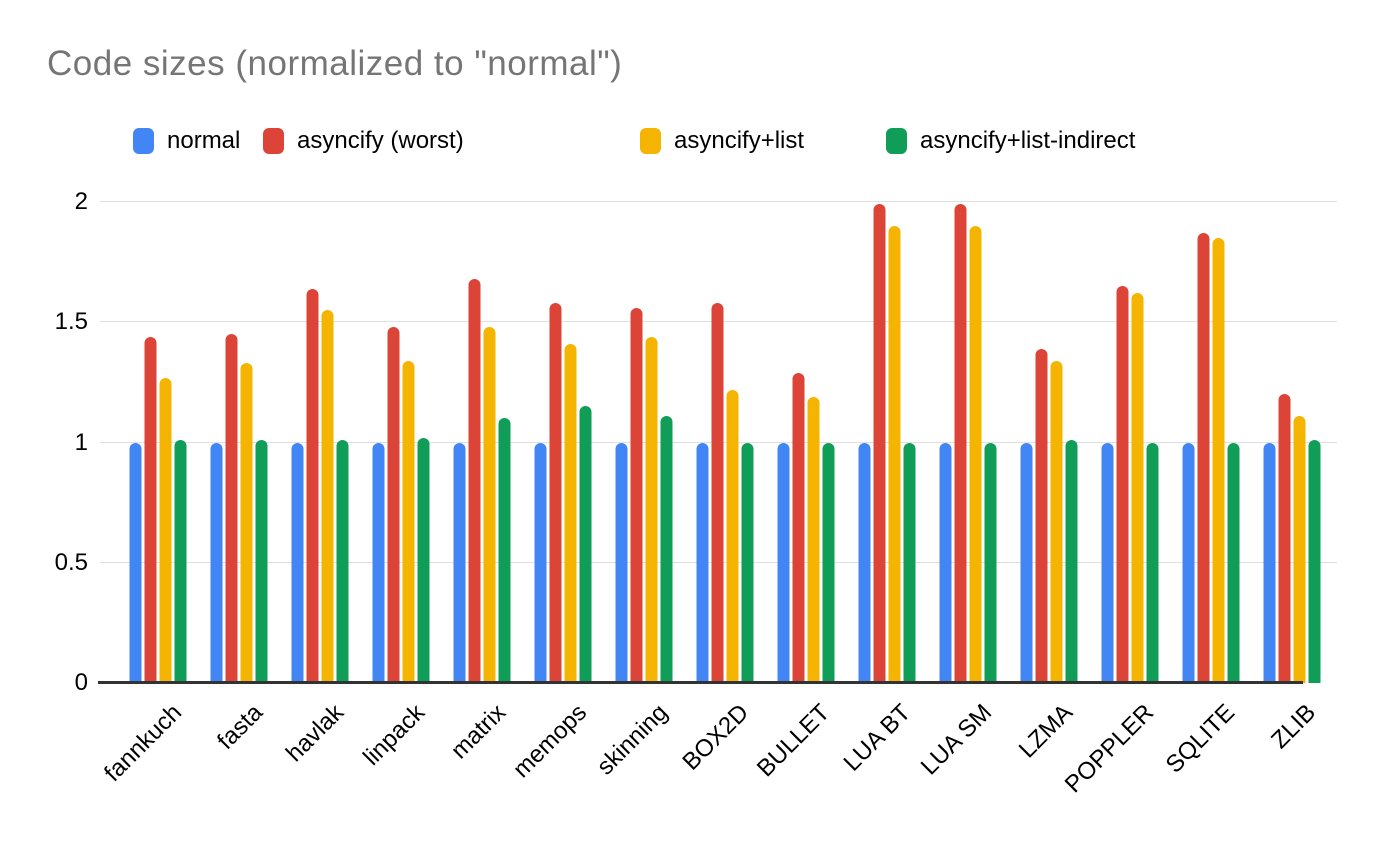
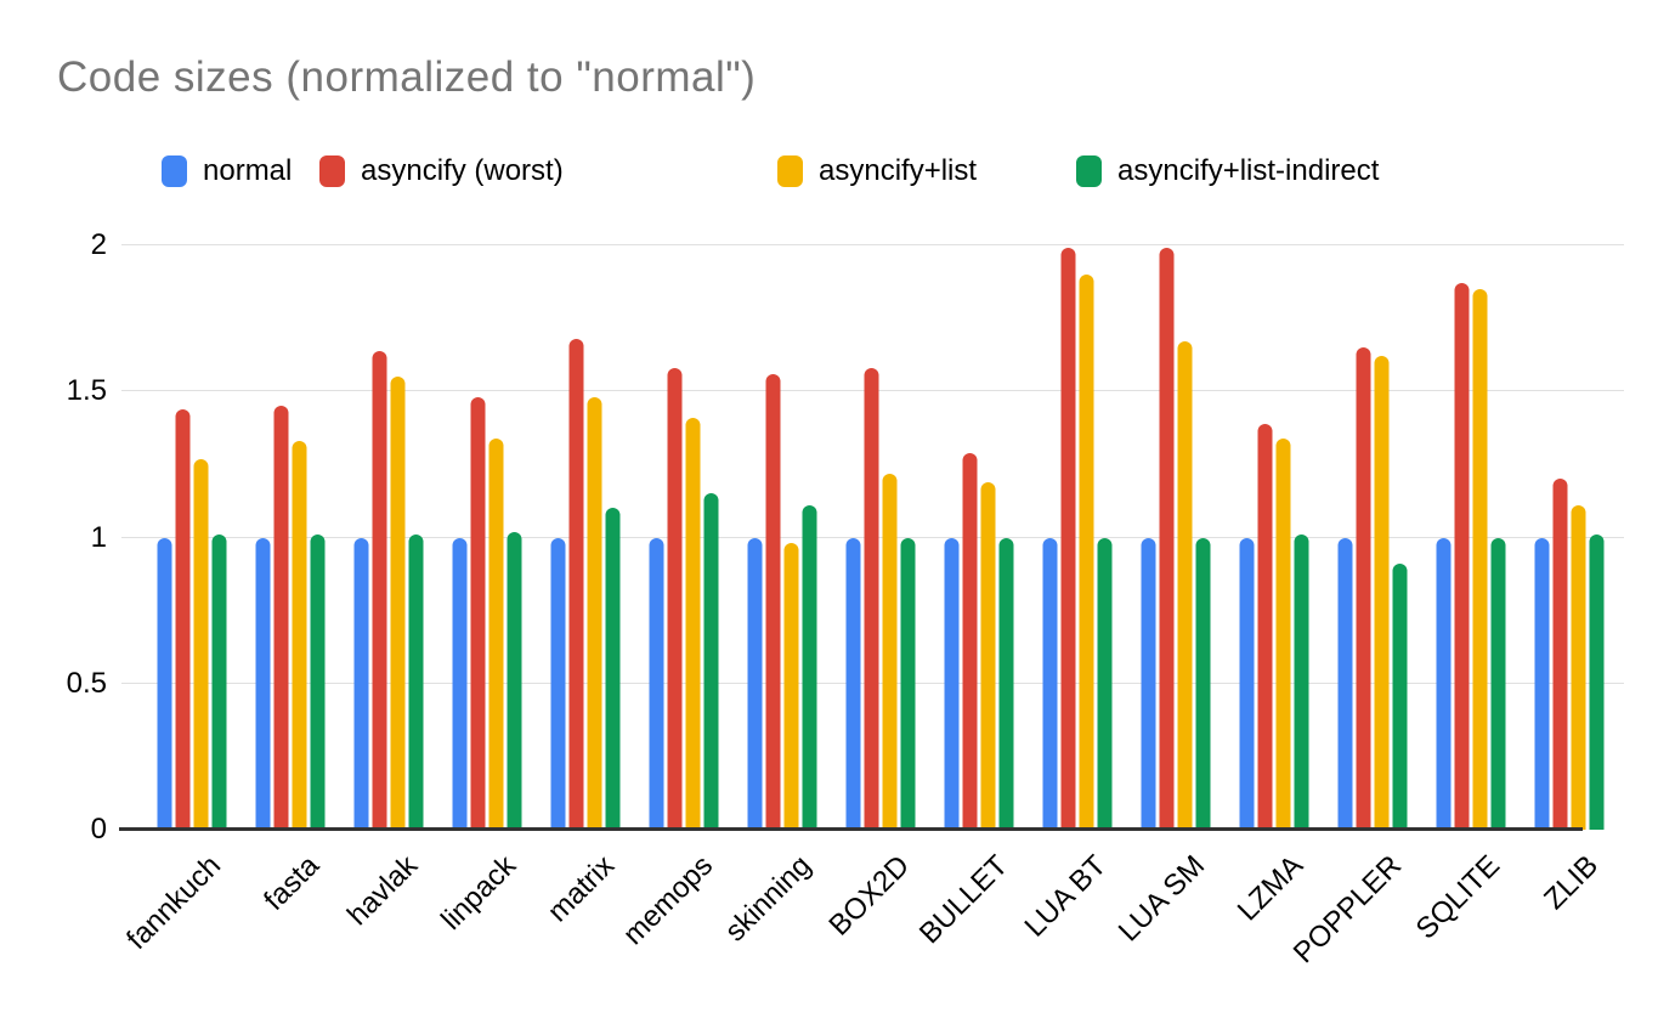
asyncify+list/skinning: 1.44 -> 0.98
asyncify+list/LUA SM: 1.90 -> 1.67
asyncify+list-indirect/POPPLER: 1.00 -> 0.91
